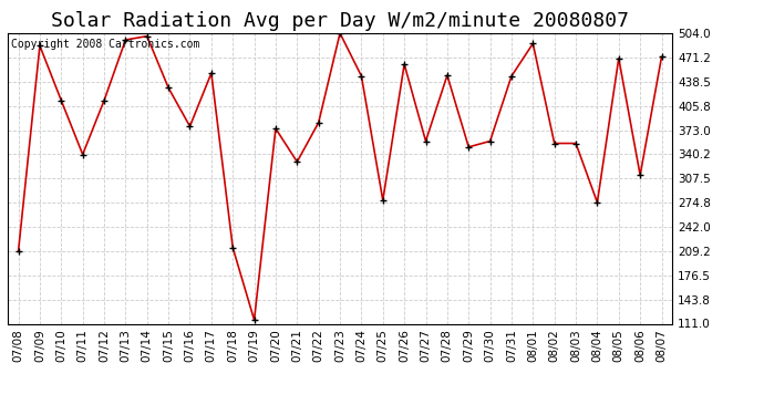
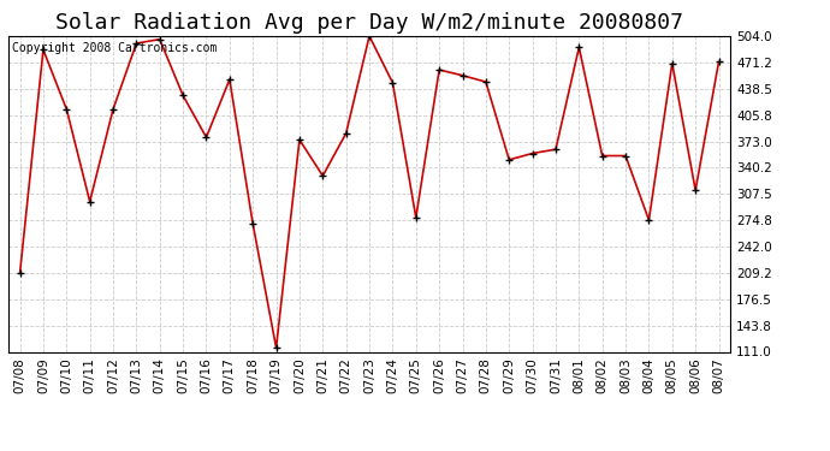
07/11: 340 -> 298
07/18: 214 -> 270
07/27: 358 -> 455
07/31: 446 -> 363
